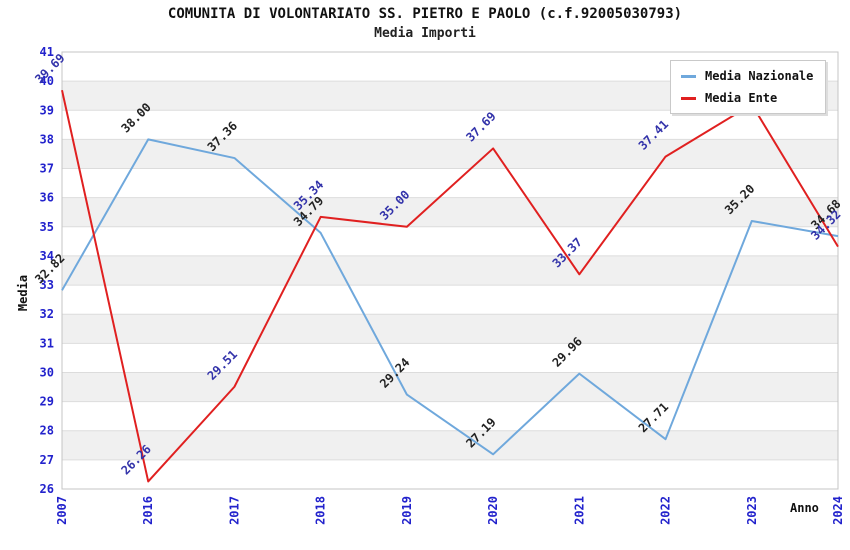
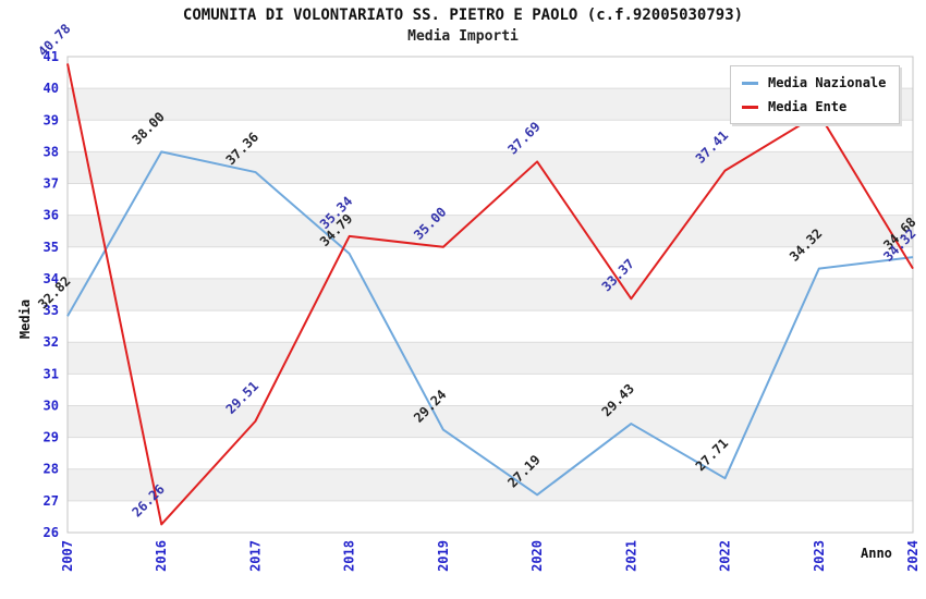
Media Ente/2007: 39.69 -> 40.78
Media Nazionale/2021: 29.96 -> 29.43
Media Nazionale/2023: 35.20 -> 34.32
